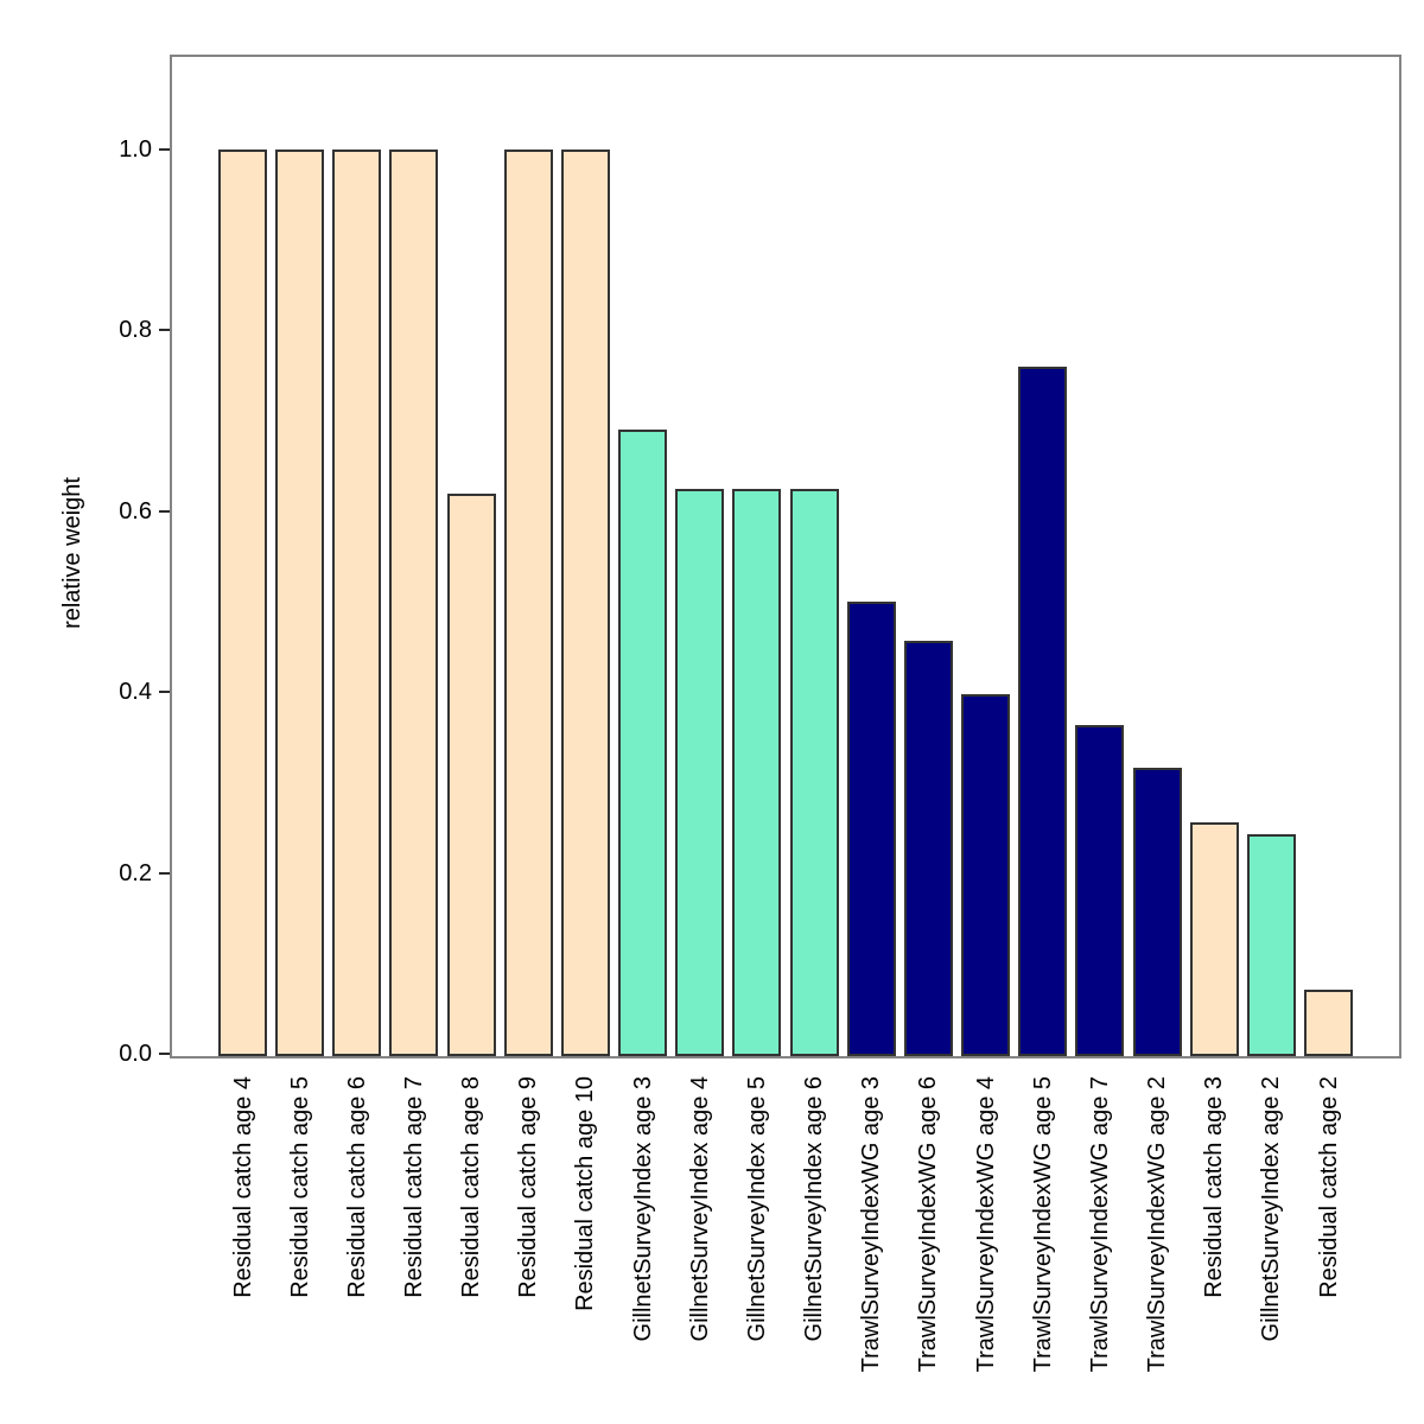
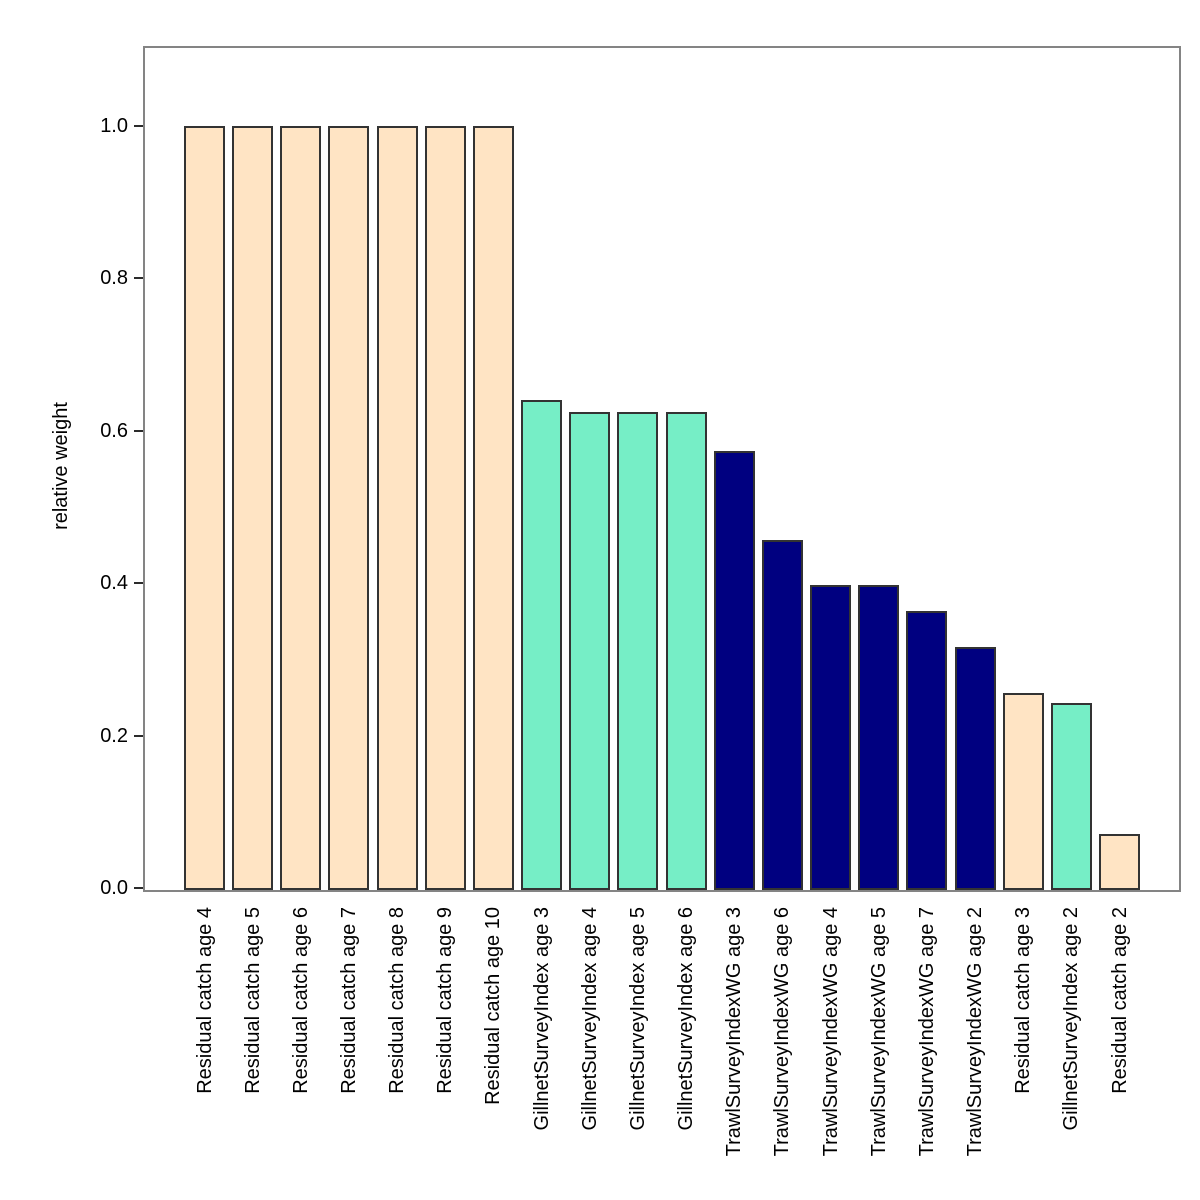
Residual catch age 8: 0.62 -> 1.00
GillnetSurveyIndex age 3: 0.69 -> 0.64
TrawlSurveyIndexWG age 3: 0.50 -> 0.57
TrawlSurveyIndexWG age 5: 0.76 -> 0.40
